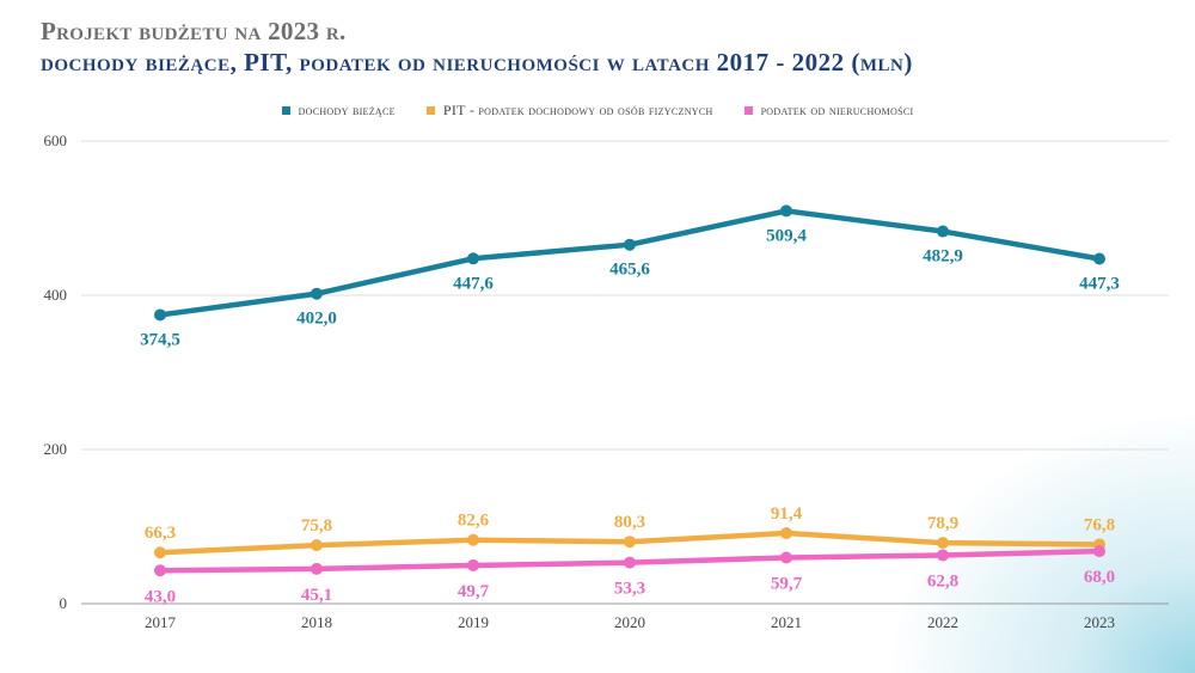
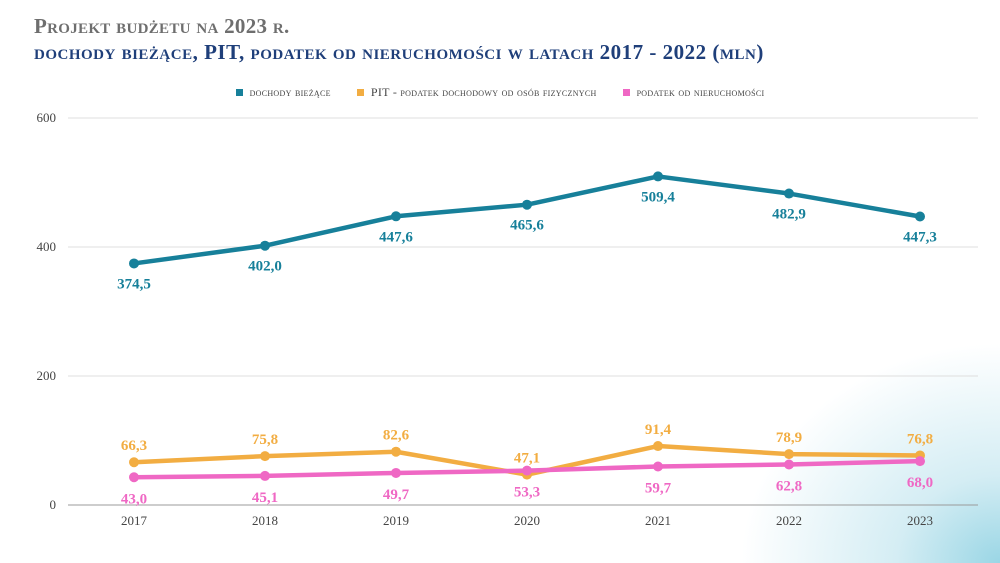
PIT - podatek dochodowy od osób fizycznych/2020: 80,3 -> 47,1
